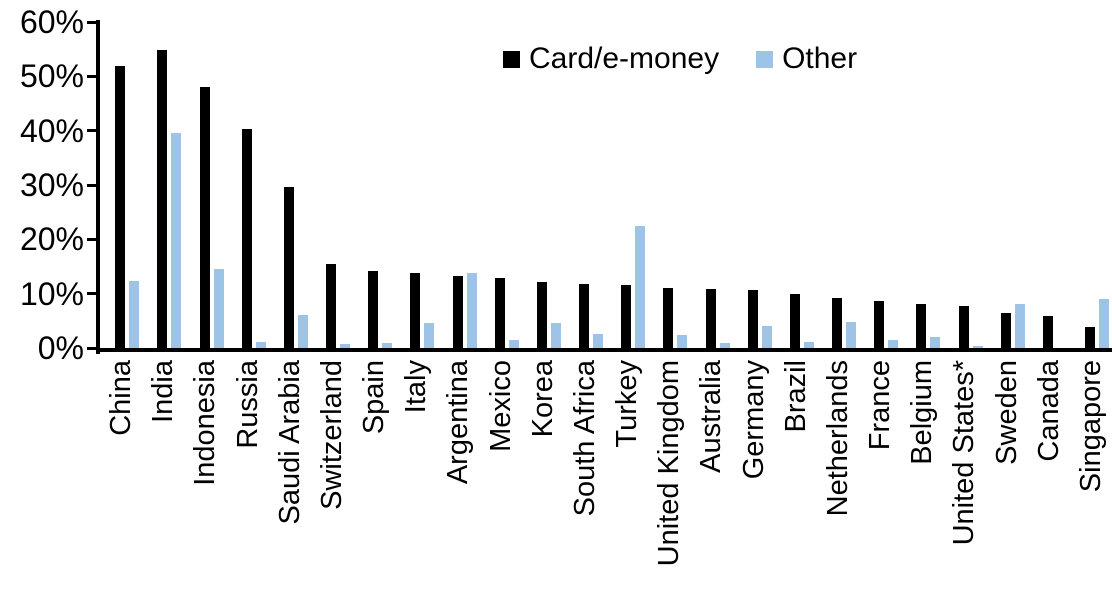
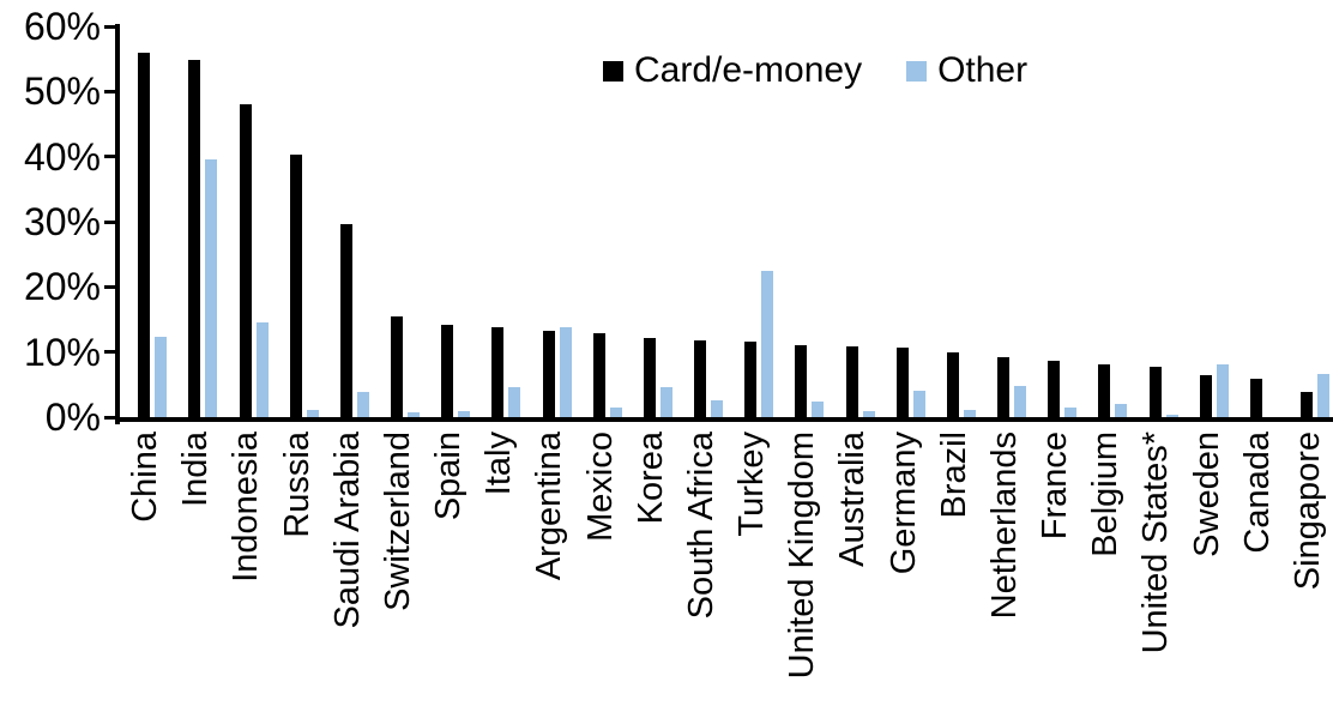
Card/e-money/China: 52% -> 56%
Other/Saudi Arabia: 6% -> 4%
Other/Singapore: 9% -> 7%
